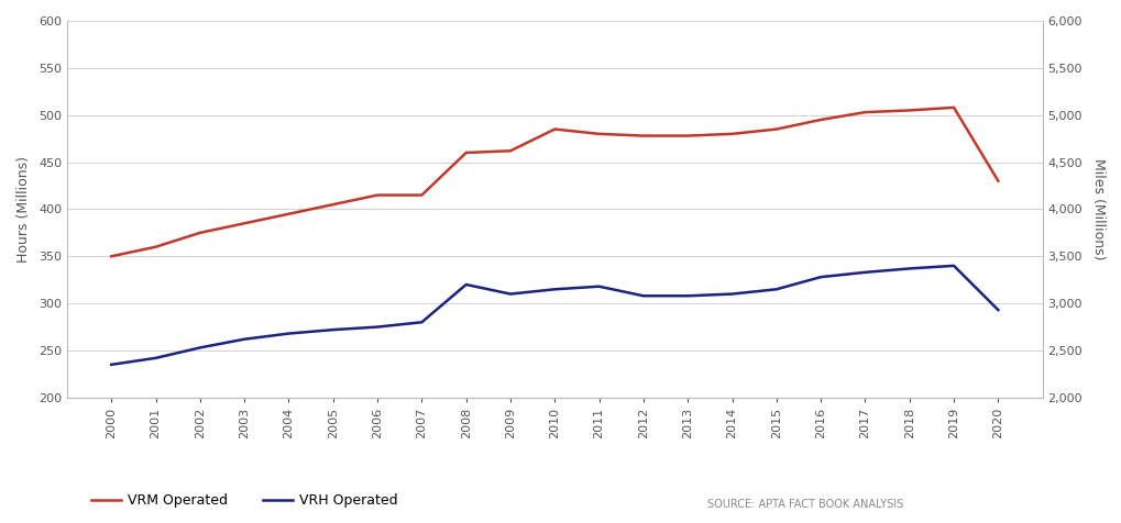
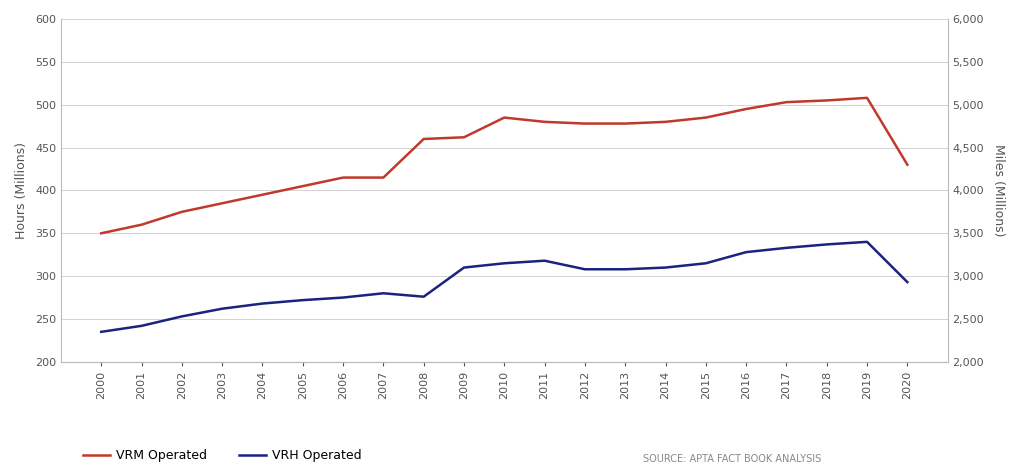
VRH Operated/2008: 320 -> 276
